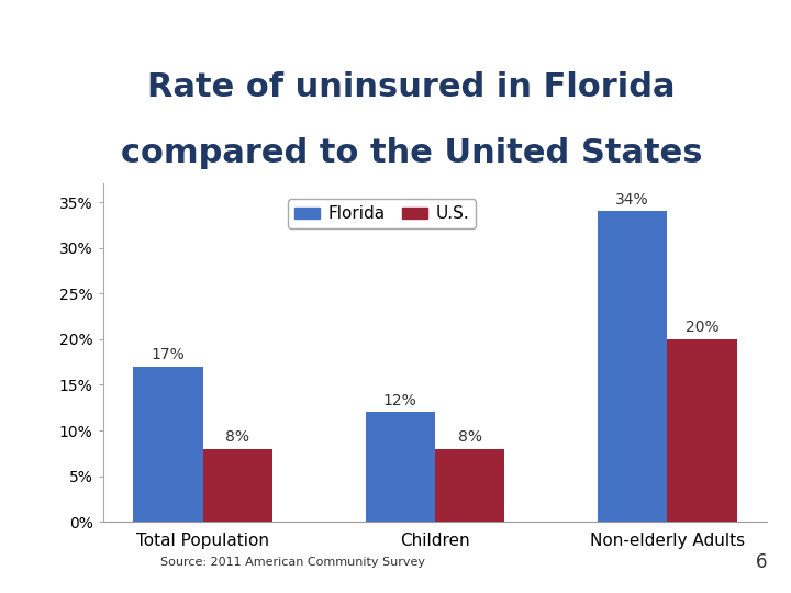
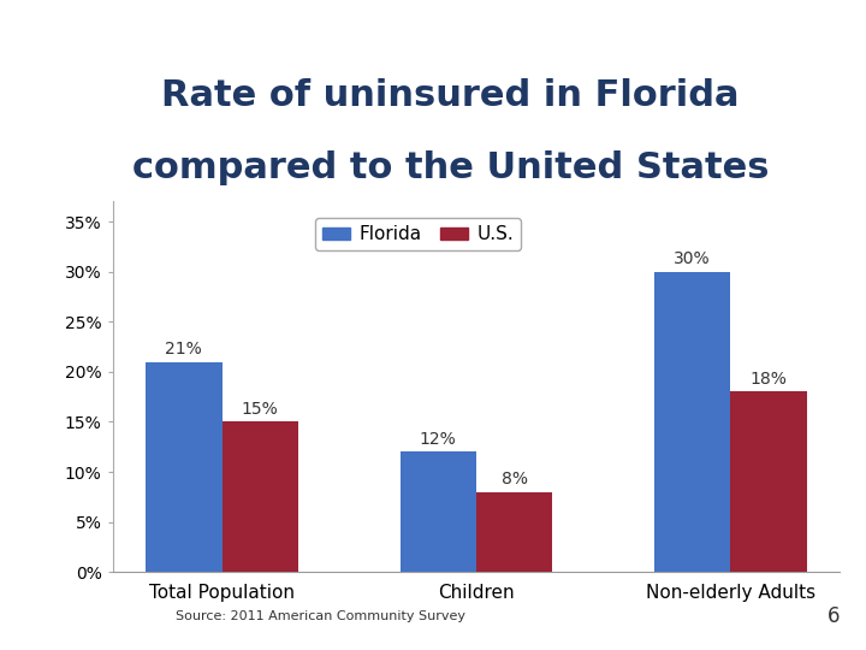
Florida/Total Population: 17% -> 21%
U.S./Total Population: 8% -> 15%
Florida/Non-elderly Adults: 34% -> 30%
U.S./Non-elderly Adults: 20% -> 18%
